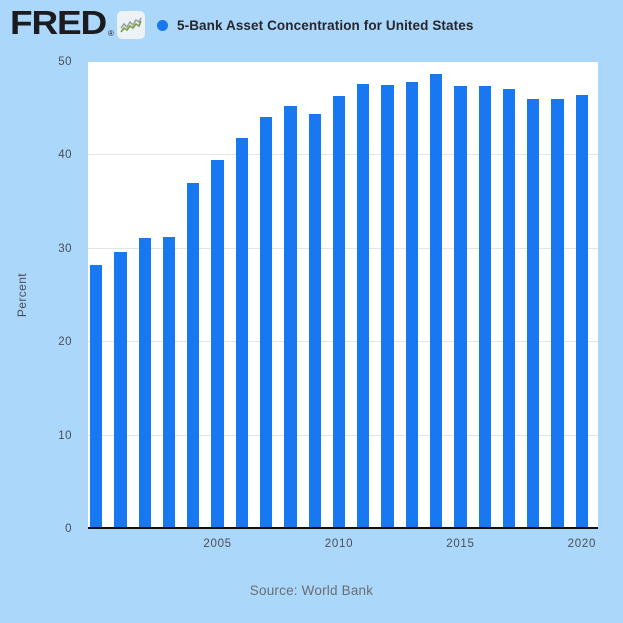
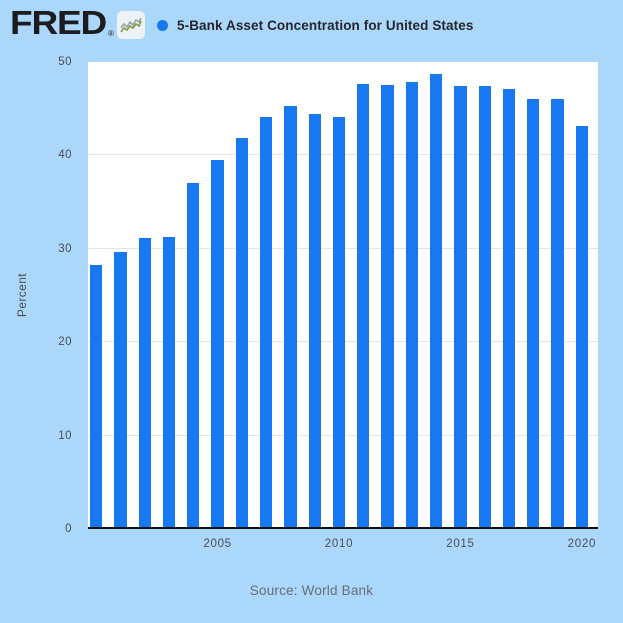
2010: 46 -> 44
2020: 46 -> 43
